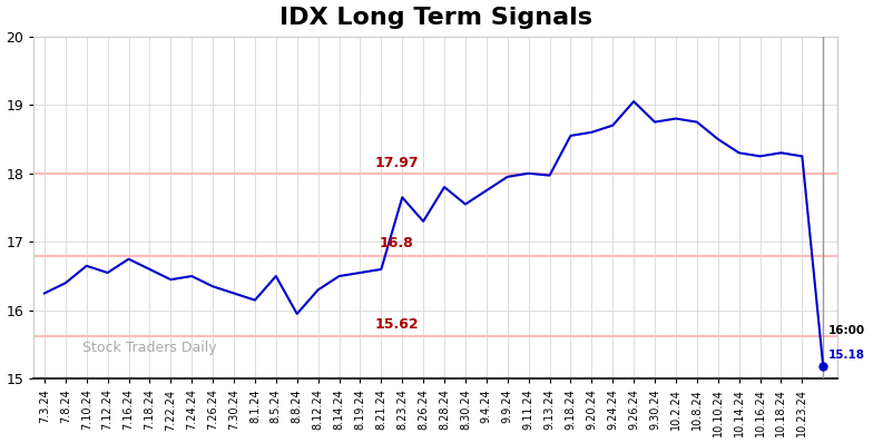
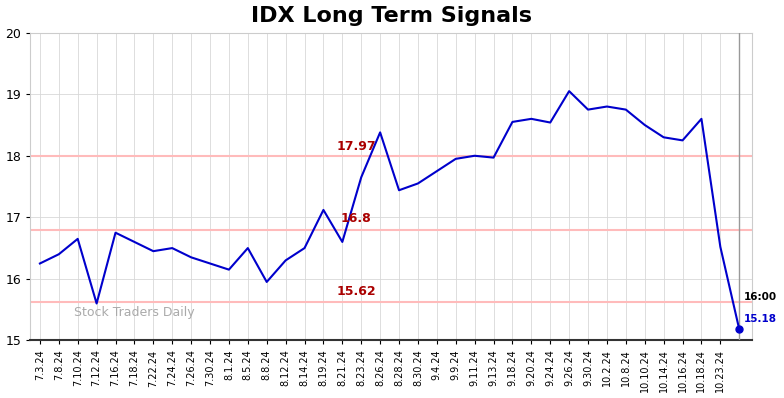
7.12.24: 16.55 -> 15.60
8.19.24: 16.55 -> 17.12
8.26.24: 17.30 -> 18.38
8.28.24: 17.80 -> 17.44
9.24.24: 18.70 -> 18.54
10.18.24: 18.30 -> 18.60
10.23.24: 18.25 -> 16.52
